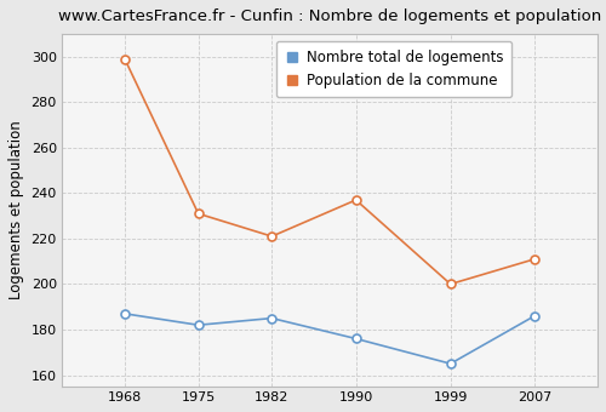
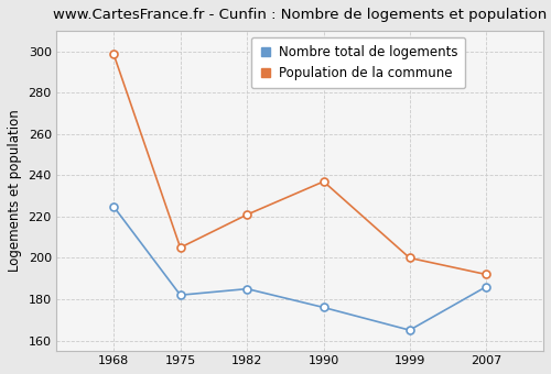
Nombre total de logements/1968: 187 -> 225
Population de la commune/1975: 231 -> 205
Population de la commune/2007: 211 -> 192
